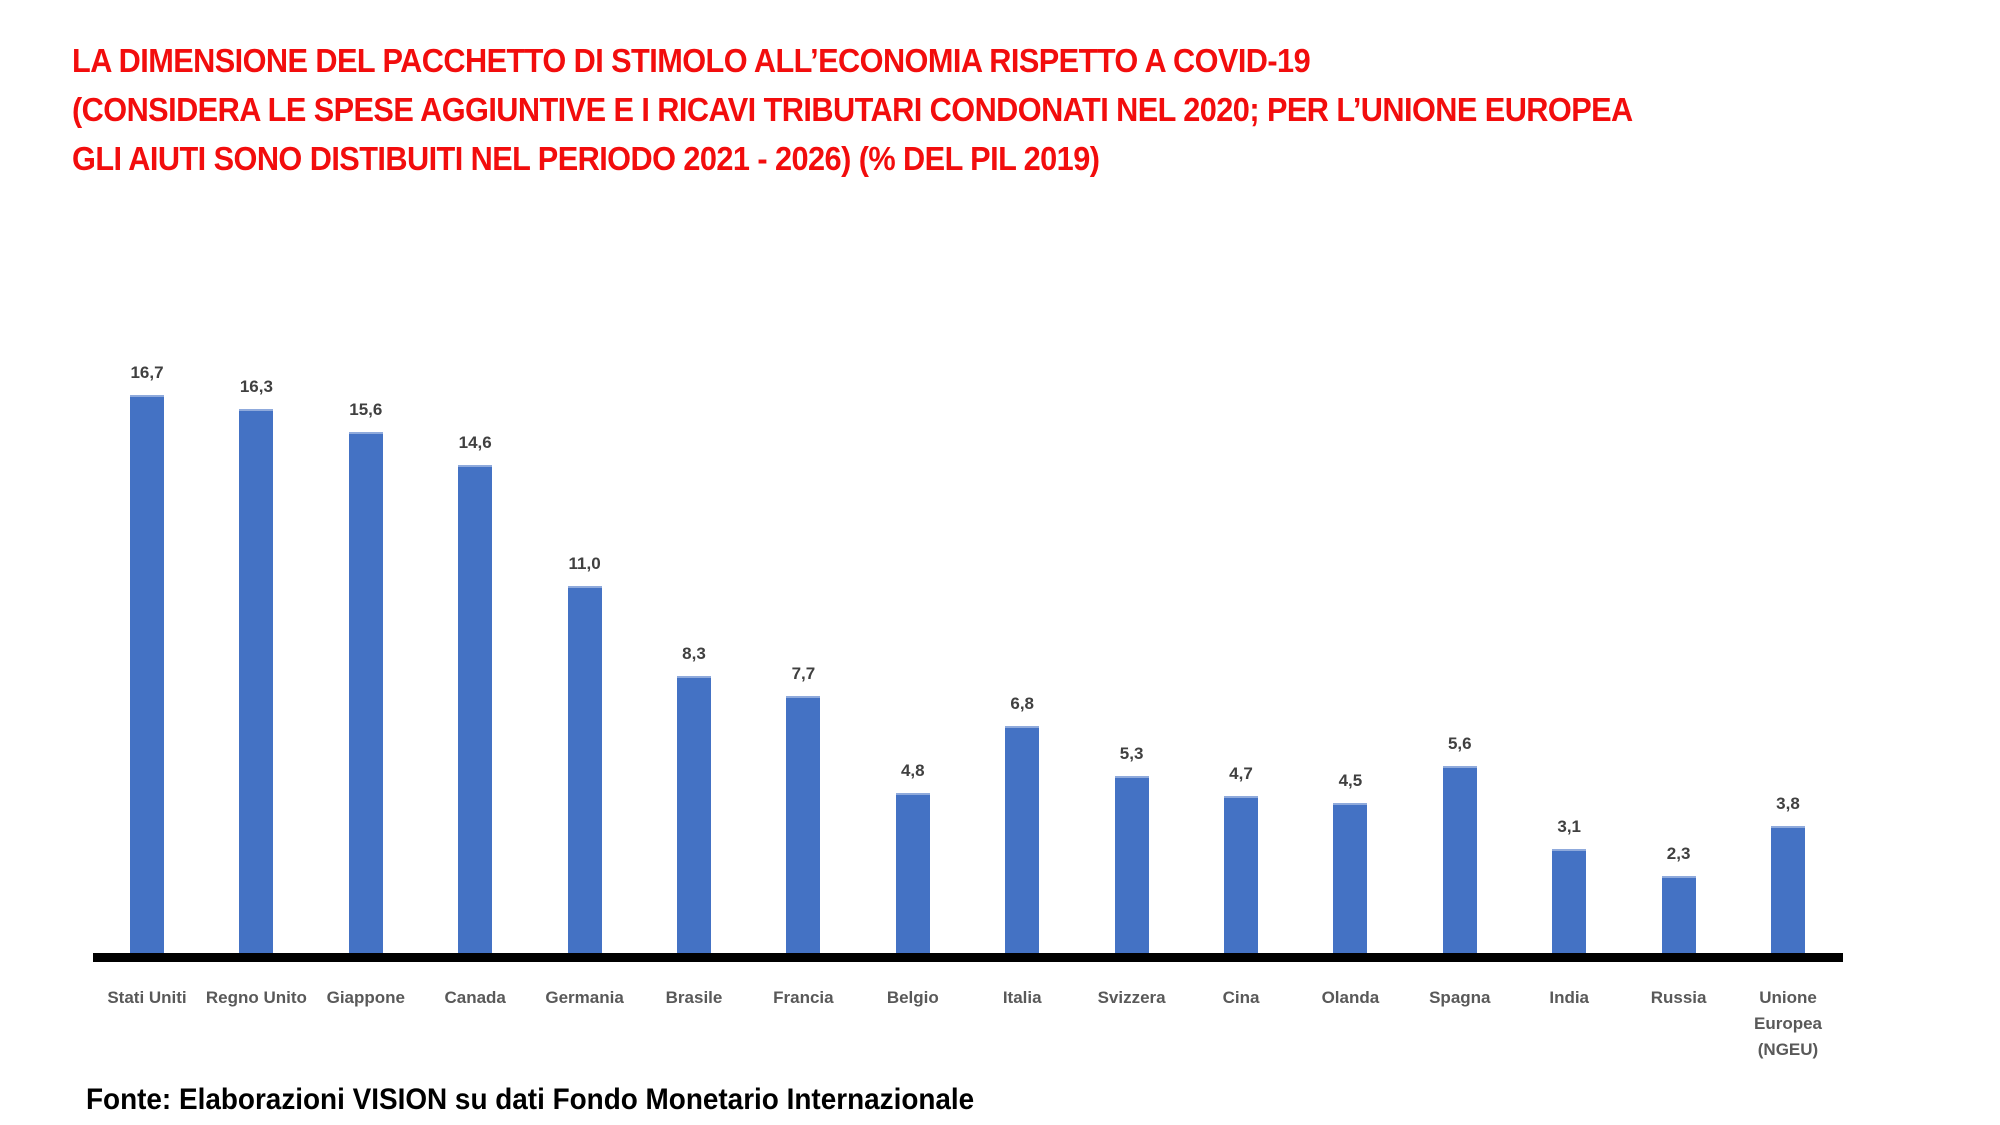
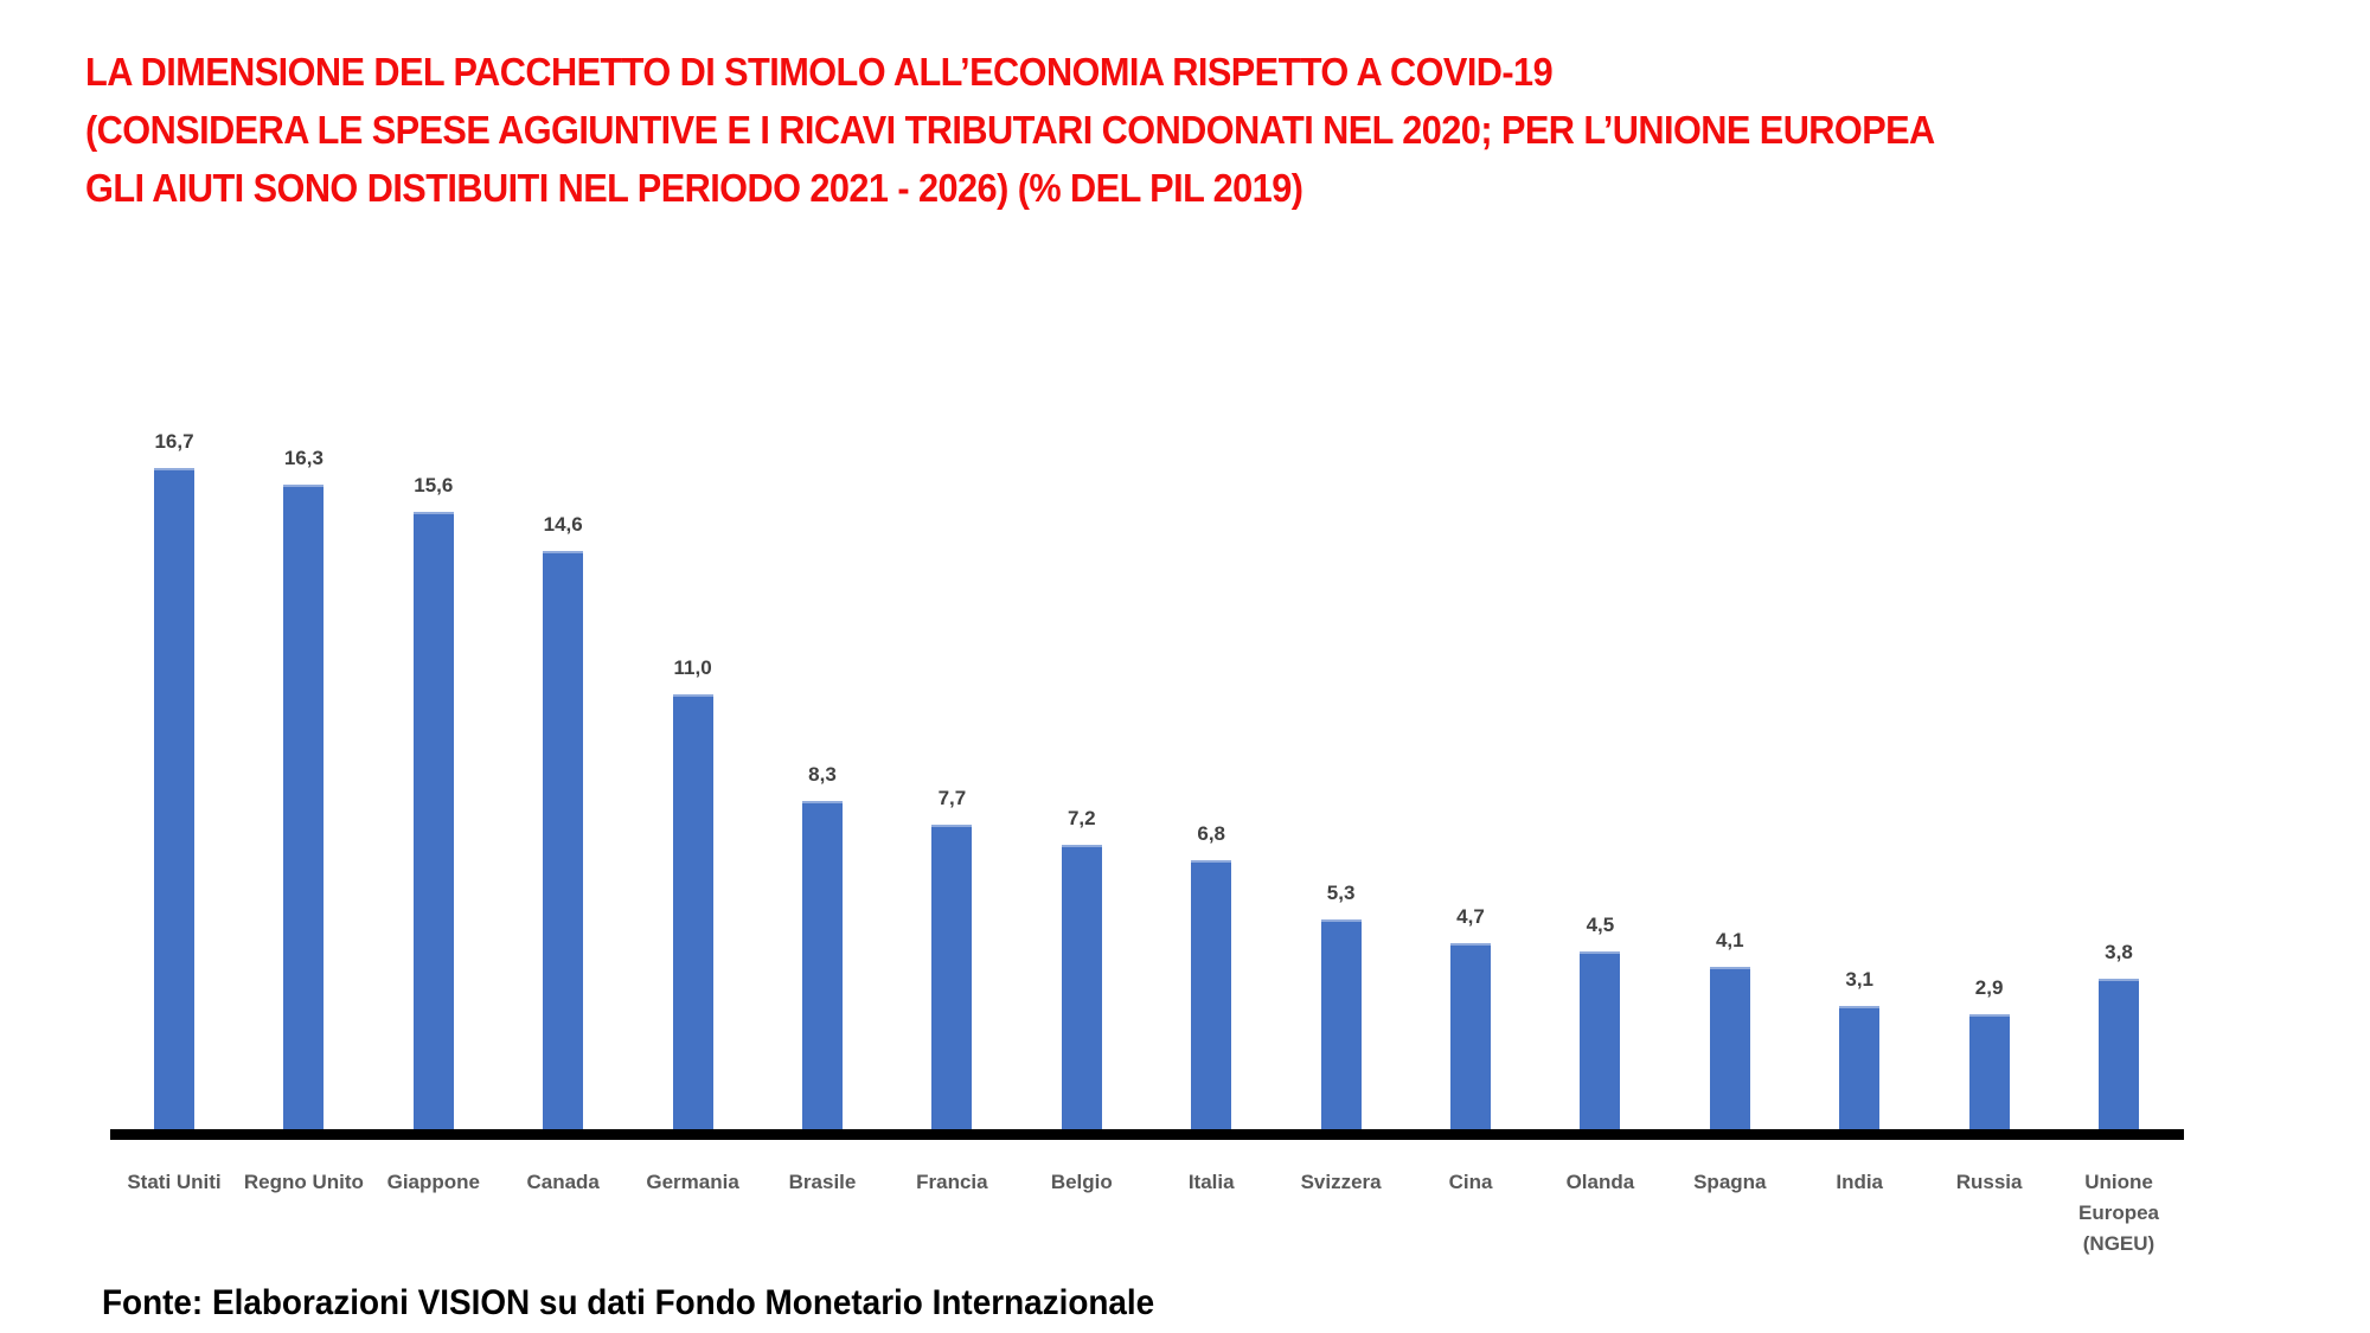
Belgio: 4,8 -> 7,2
Spagna: 5,6 -> 4,1
Russia: 2,3 -> 2,9
